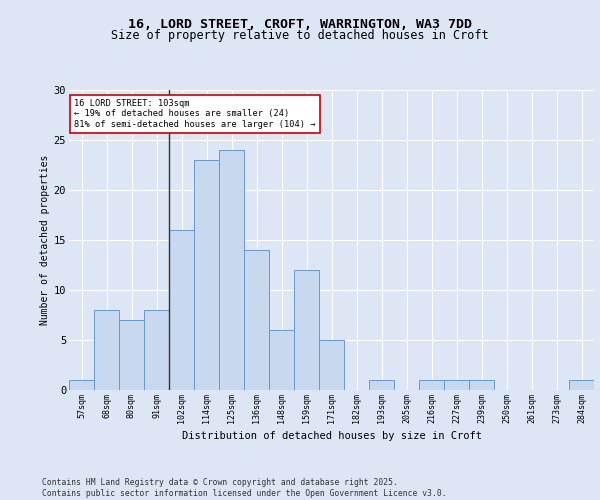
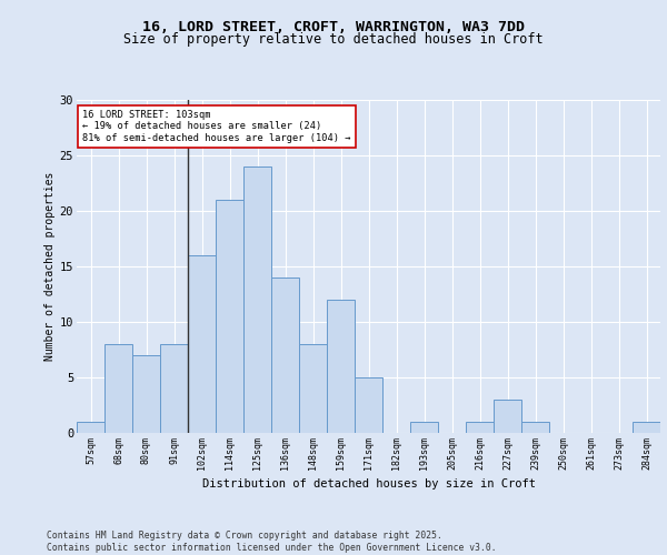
114sqm: 23 -> 21
148sqm: 6 -> 8
227sqm: 1 -> 3
